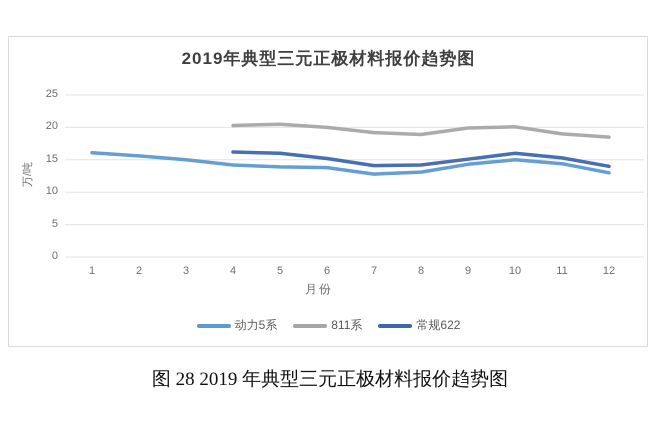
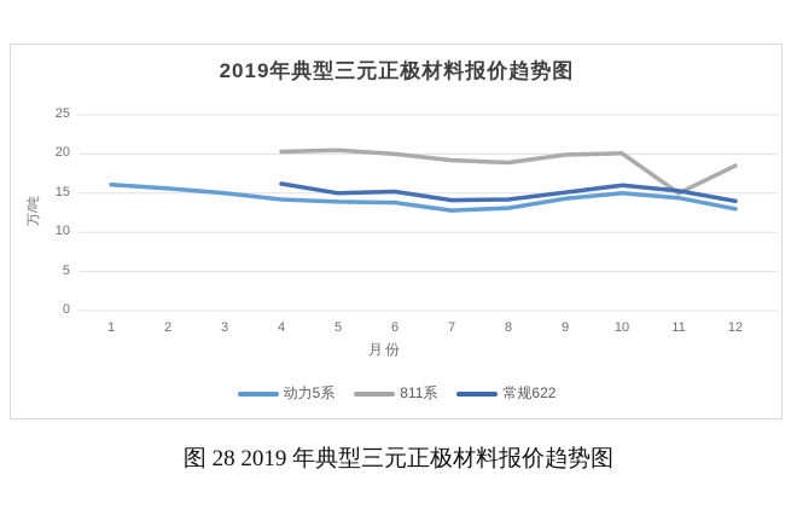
常规622/5: 16 -> 15
811系/11: 19 -> 15
